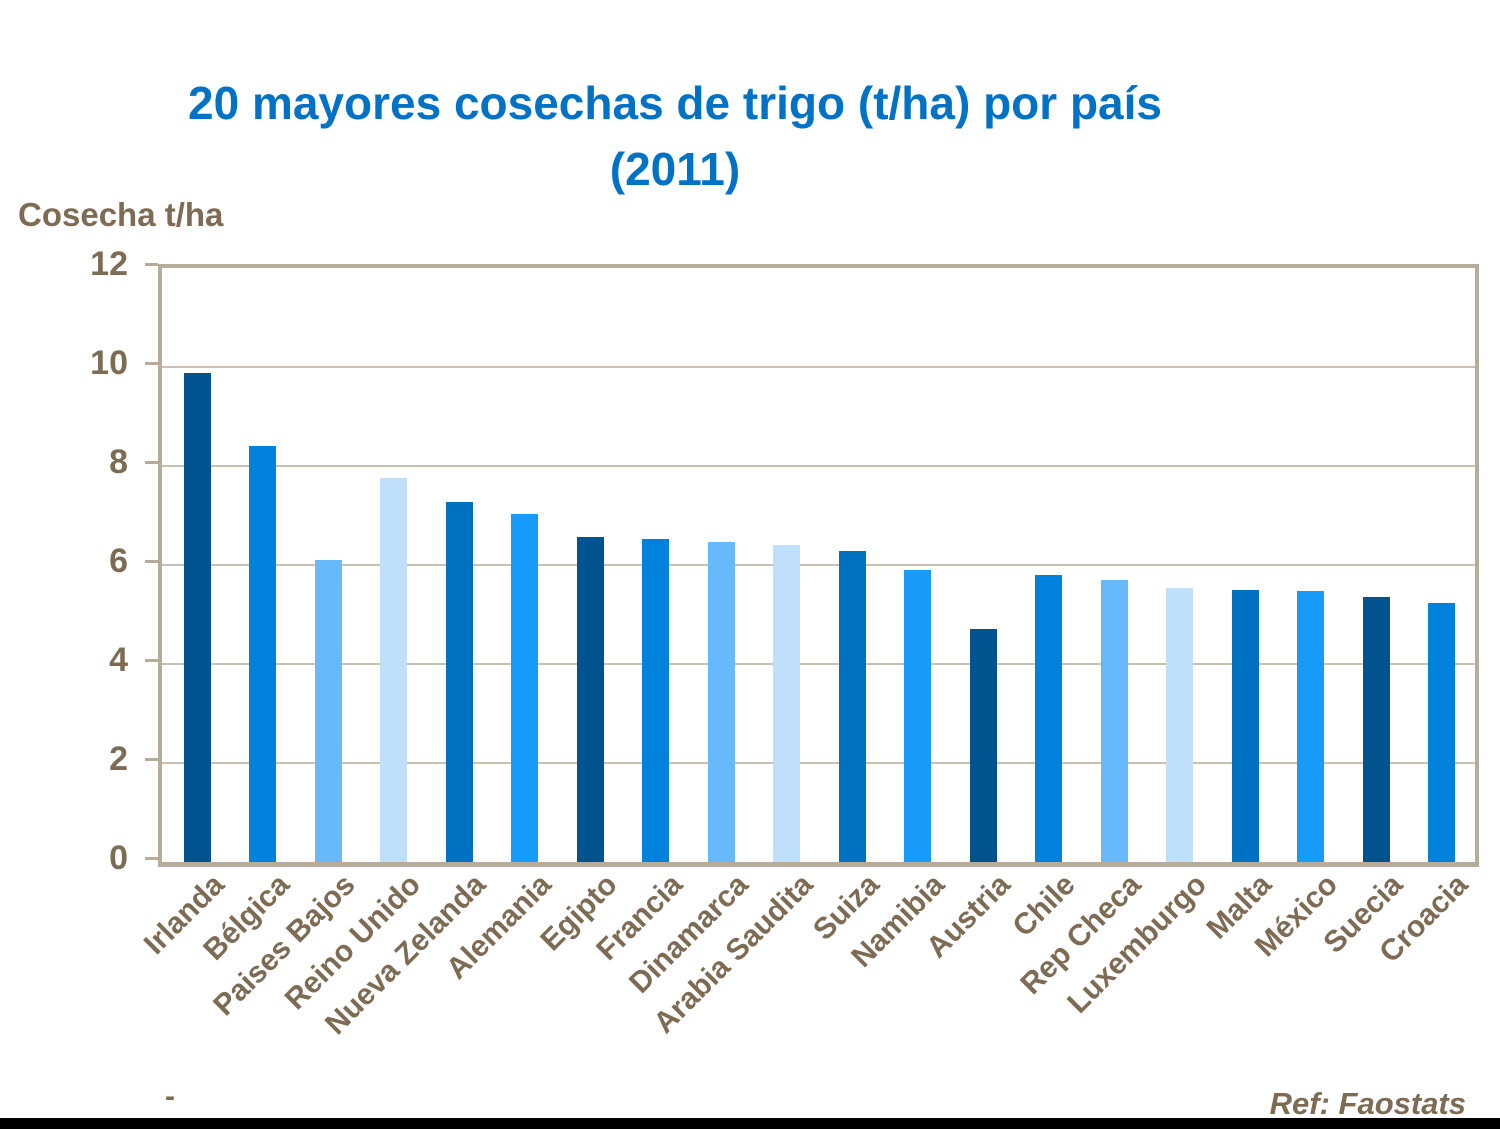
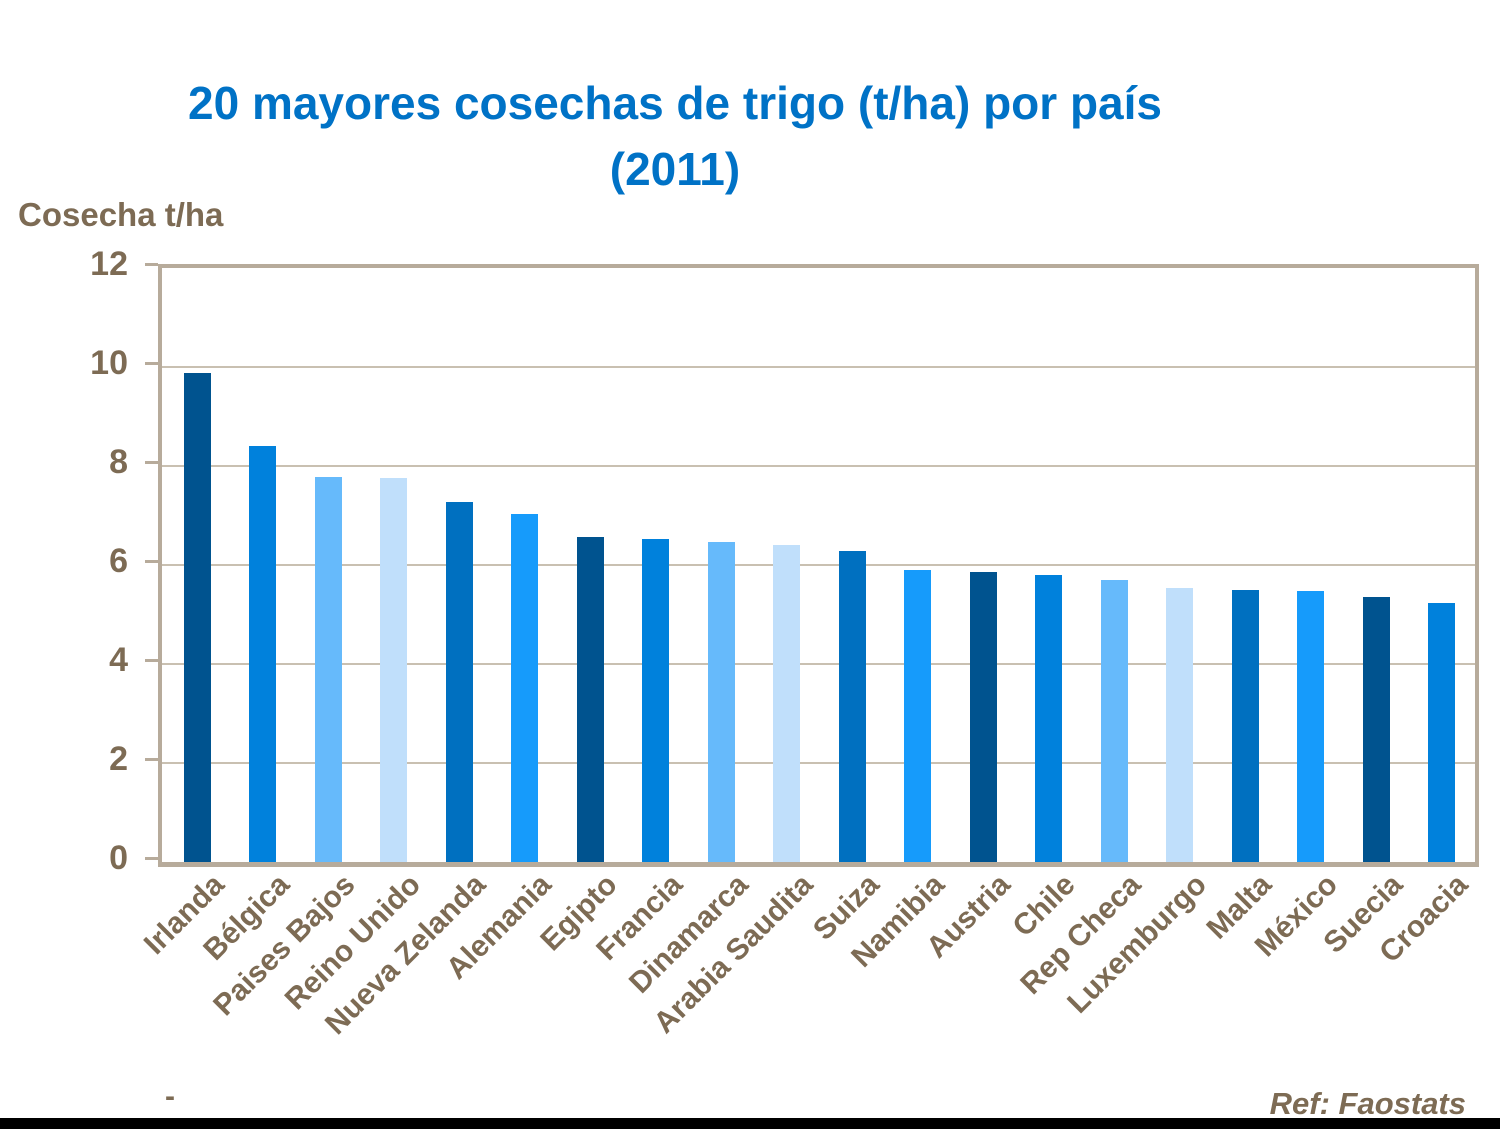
Paises Bajos: 6.1 -> 7.8
Austria: 4.7 -> 5.9
